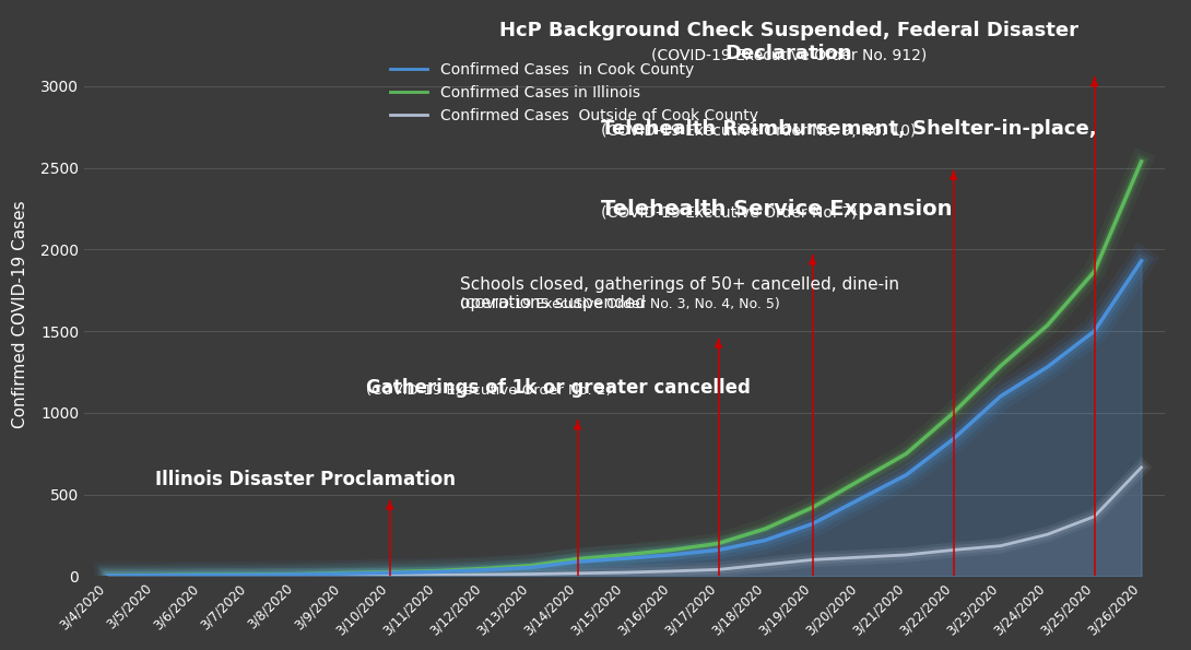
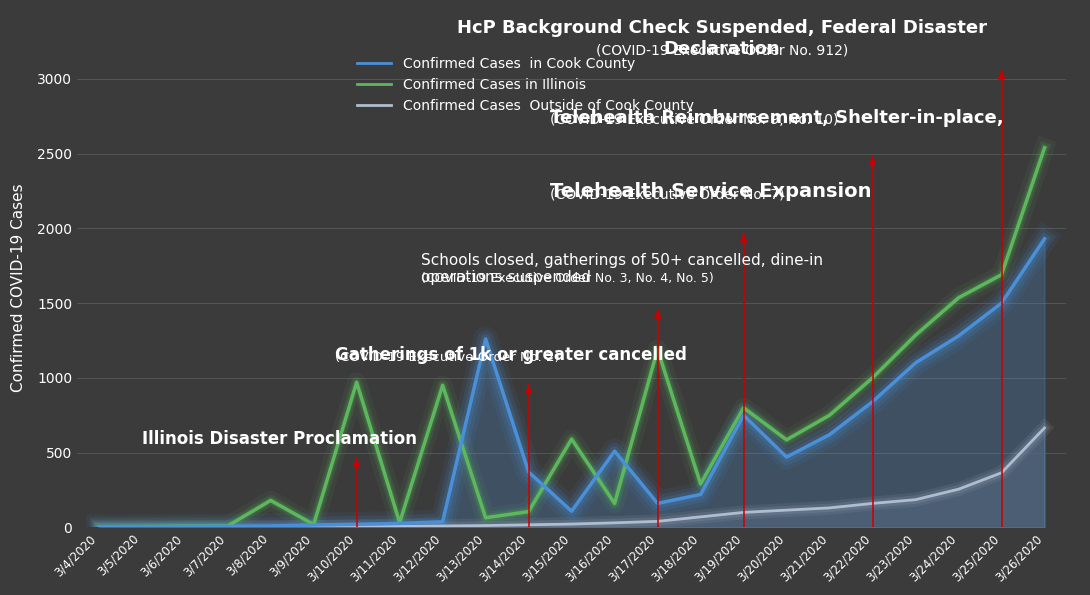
Confirmed Cases in Illinois/3/8/2020: 10 -> 180
Confirmed Cases in Illinois/3/10/2020: 20 -> 970
Confirmed Cases in Illinois/3/12/2020: 50 -> 950
Confirmed Cases in Cook County/3/13/2020: 50 -> 1260
Confirmed Cases in Cook County/3/14/2020: 90 -> 370
Confirmed Cases in Illinois/3/15/2020: 130 -> 590
Confirmed Cases in Cook County/3/16/2020: 130 -> 510
Confirmed Cases in Illinois/3/17/2020: 200 -> 1190
Confirmed Cases in Illinois/3/19/2020: 420 -> 800
Confirmed Cases in Cook County/3/19/2020: 320 -> 750
Confirmed Cases in Illinois/3/25/2020: 1860 -> 1690
